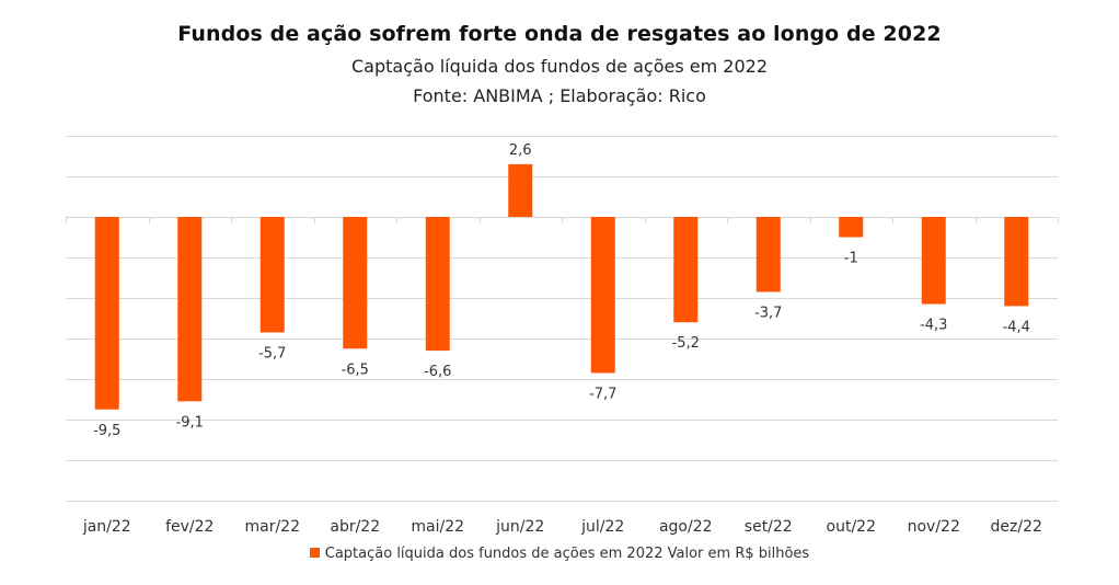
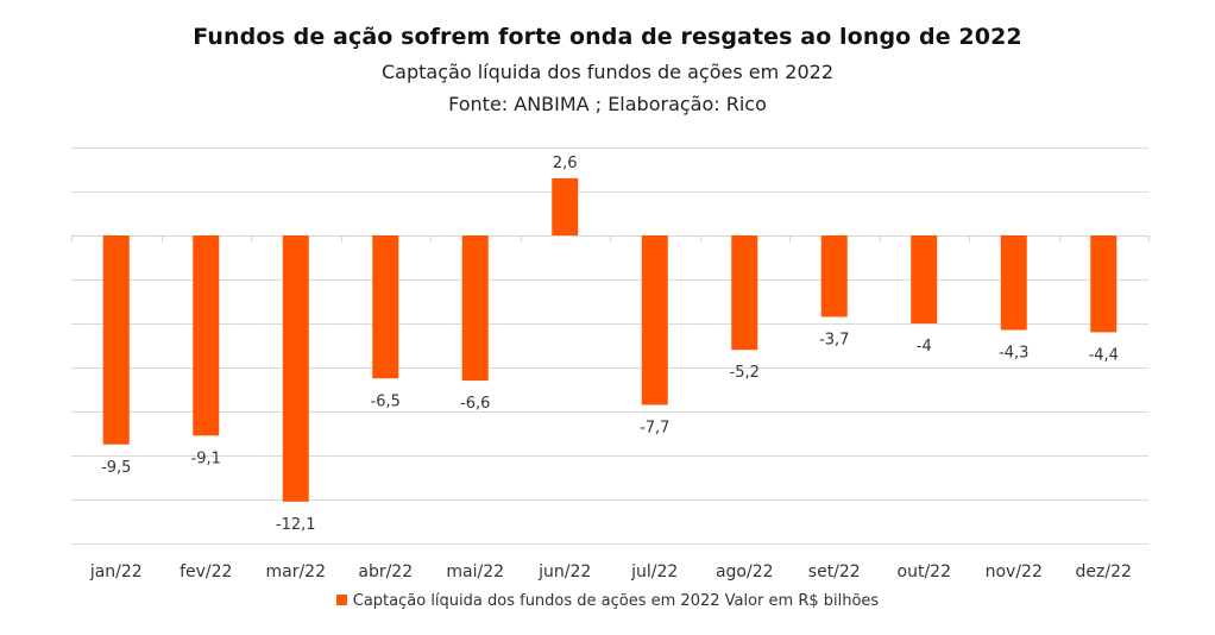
mar/22: -5,7 -> -12,1
out/22: -1 -> -4
